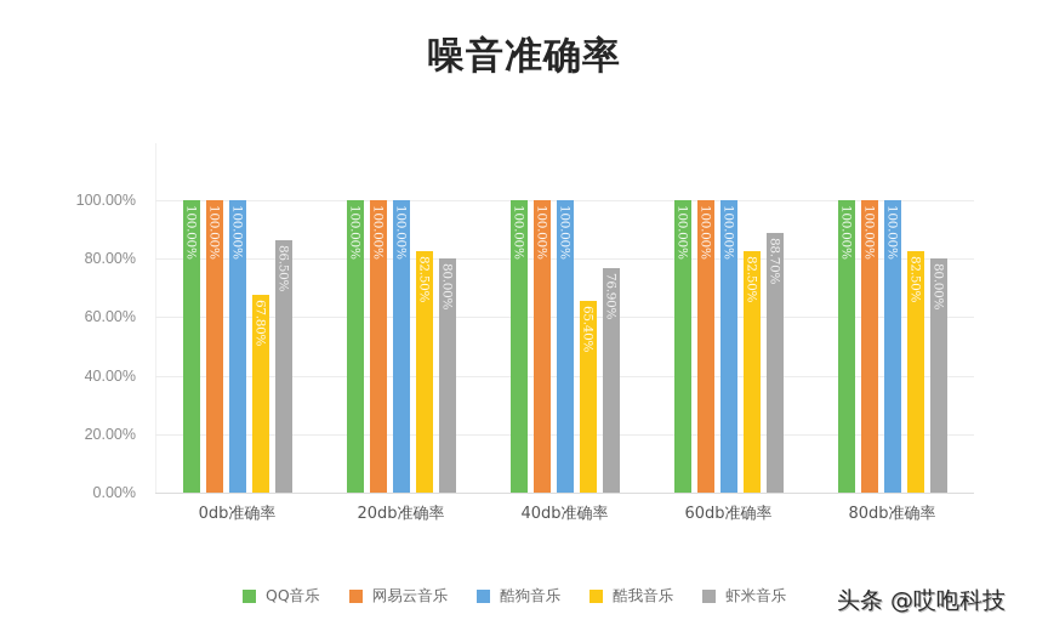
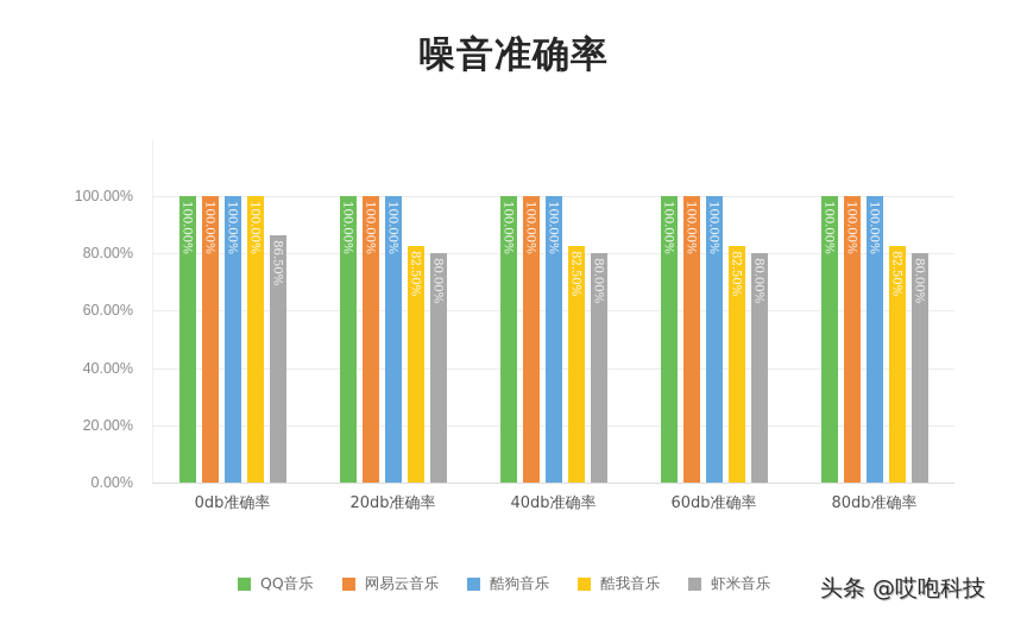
酷我音乐/0db准确率: 67.80% -> 100.00%
酷我音乐/40db准确率: 65.40% -> 82.50%
虾米音乐/40db准确率: 76.90% -> 80.00%
虾米音乐/60db准确率: 88.70% -> 80.00%
